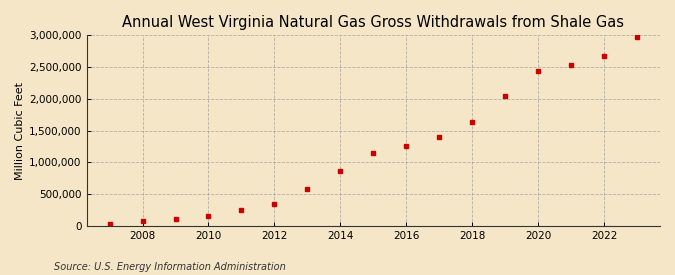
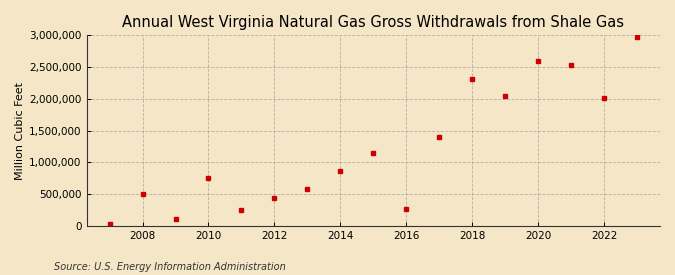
2008: 70,000 -> 500,000
2010: 150,000 -> 760,000
2012: 340,000 -> 440,000
2016: 1,250,000 -> 260,000
2018: 1,640,000 -> 2,320,000
2020: 2,440,000 -> 2,600,000
2022: 2,680,000 -> 2,020,000
